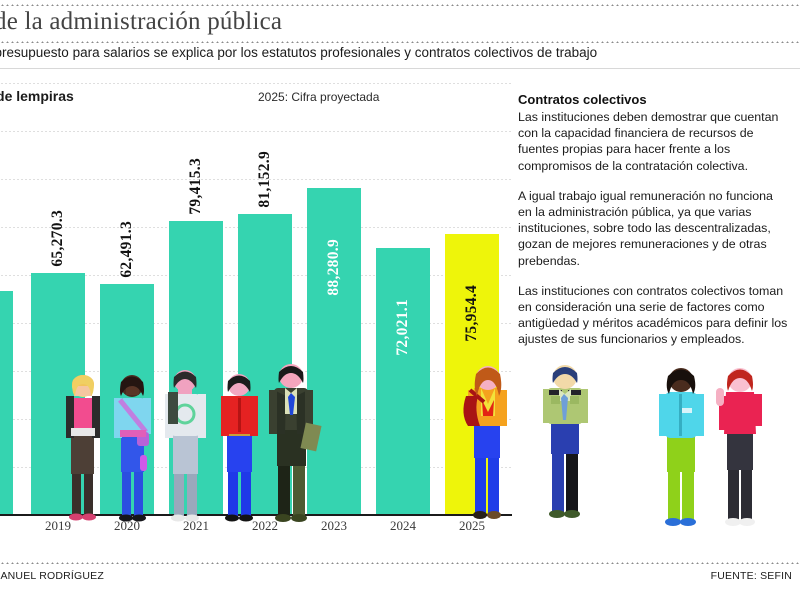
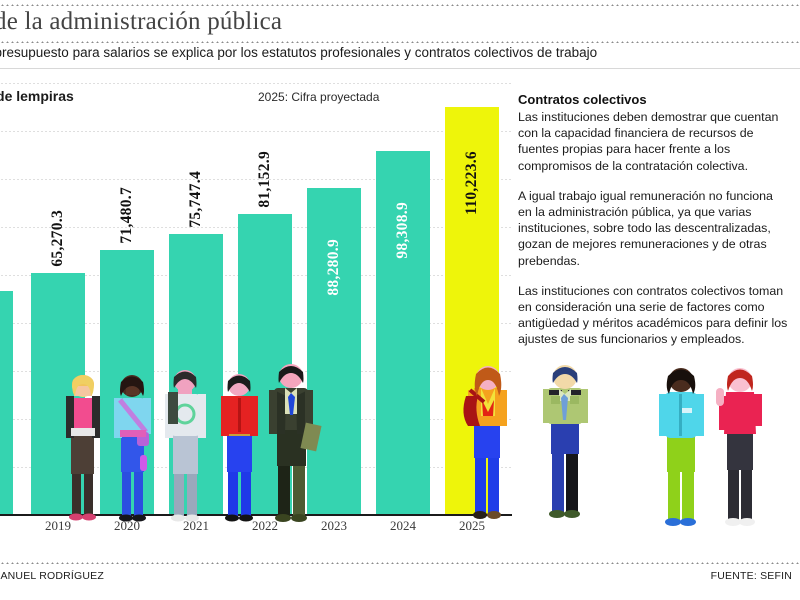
2020: 62,491.3 -> 71,480.7
2021: 79,415.3 -> 75,747.4
2024: 72,021.1 -> 98,308.9
2025: 75,954.4 -> 110,223.6
